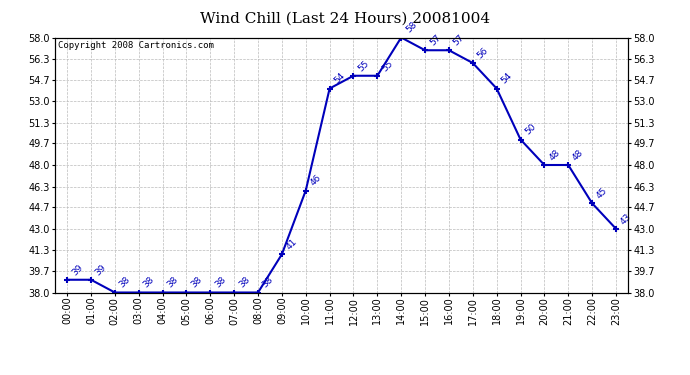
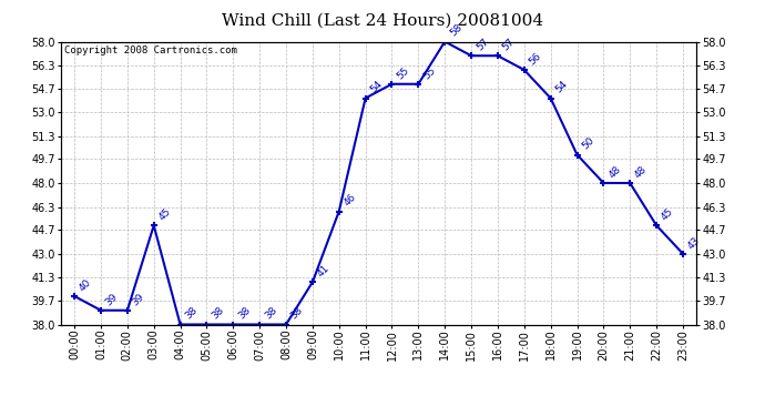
00:00: 39 -> 40
02:00: 38 -> 39
03:00: 38 -> 45
